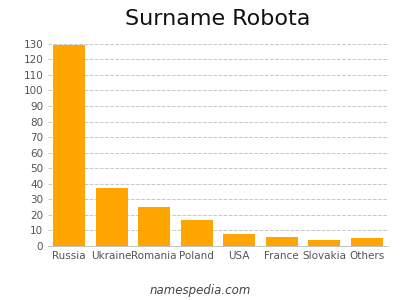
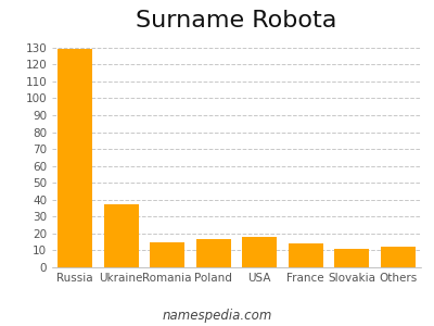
Romania: 25 -> 15
USA: 8 -> 18
France: 6 -> 14
Slovakia: 4 -> 11
Others: 5 -> 12
